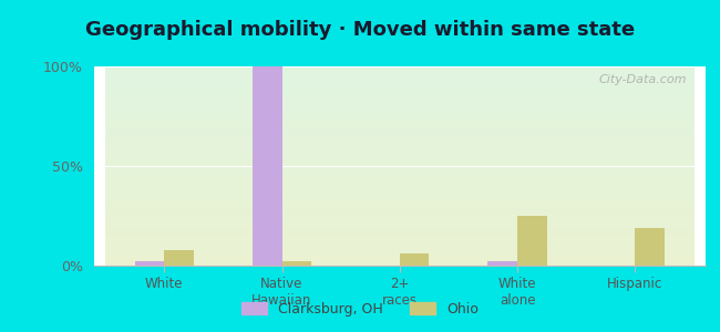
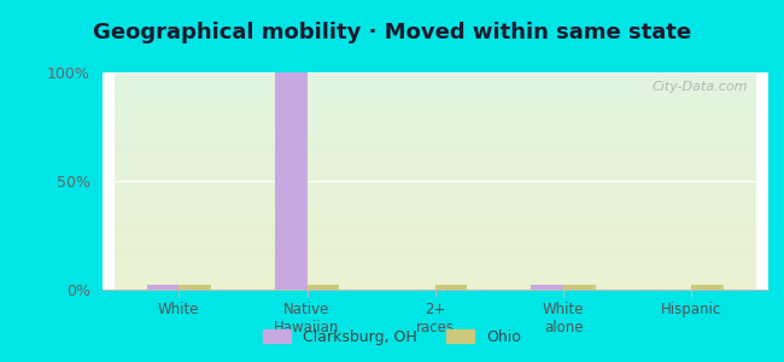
Ohio/White: 8% -> 2%
Ohio/2+ races: 6% -> 2%
Ohio/White alone: 25% -> 2%
Ohio/Hispanic: 19% -> 2%
